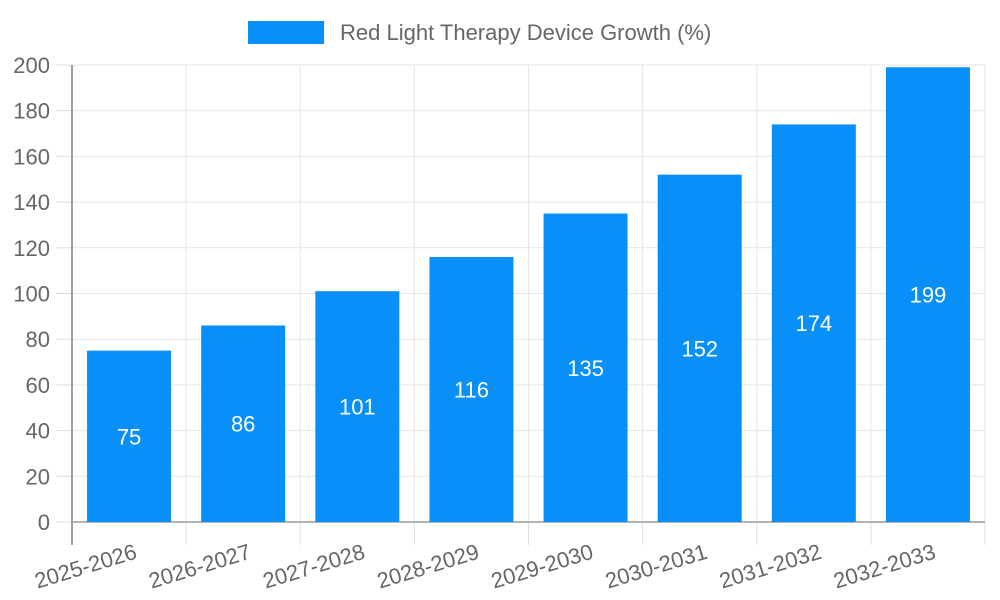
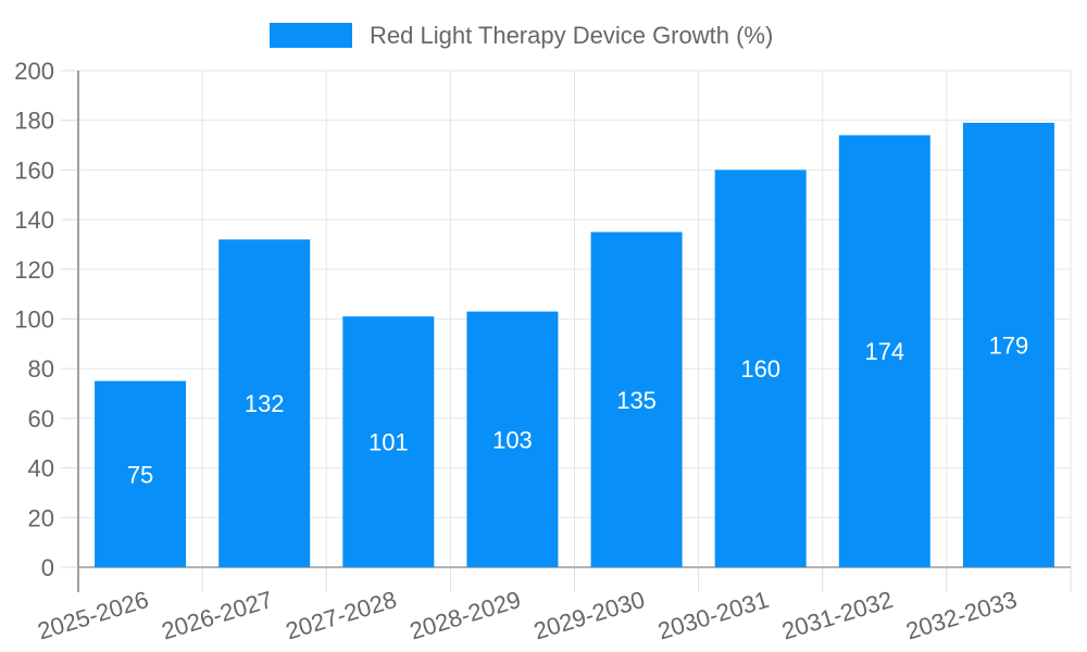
2026-2027: 86 -> 132
2028-2029: 116 -> 103
2030-2031: 152 -> 160
2032-2033: 199 -> 179
